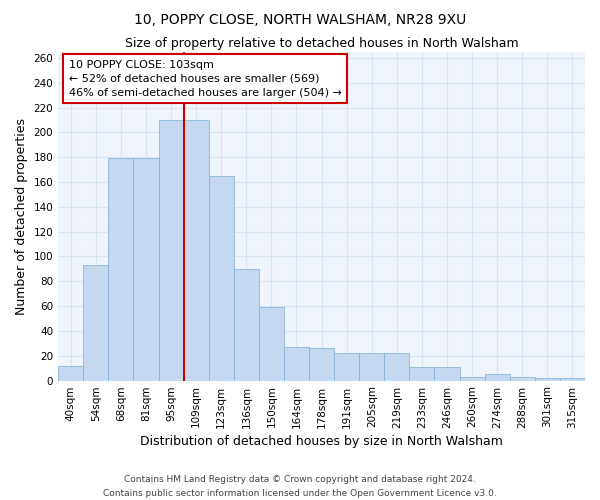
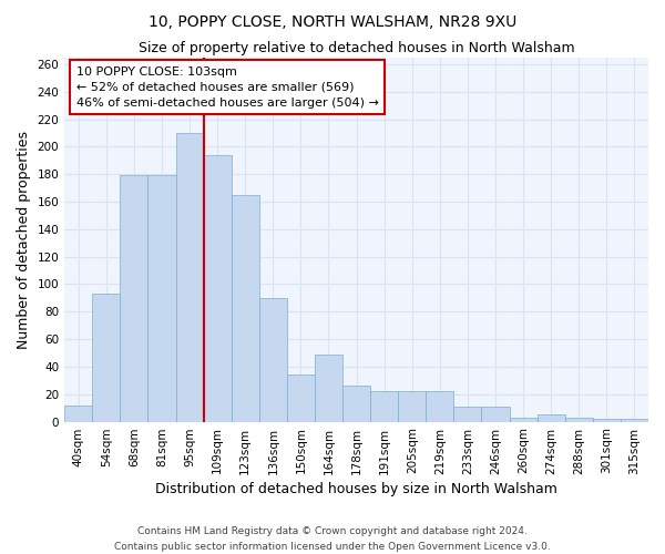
109sqm: 210 -> 194
150sqm: 59 -> 34
164sqm: 27 -> 49
